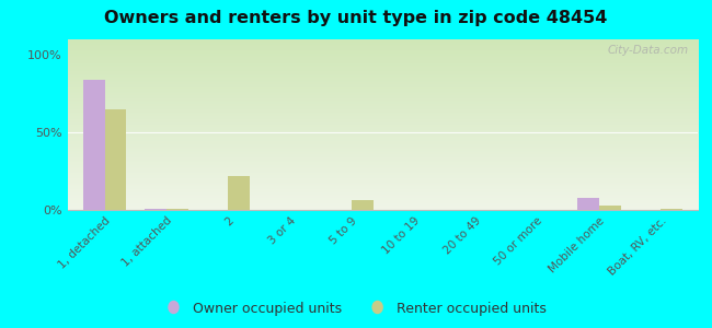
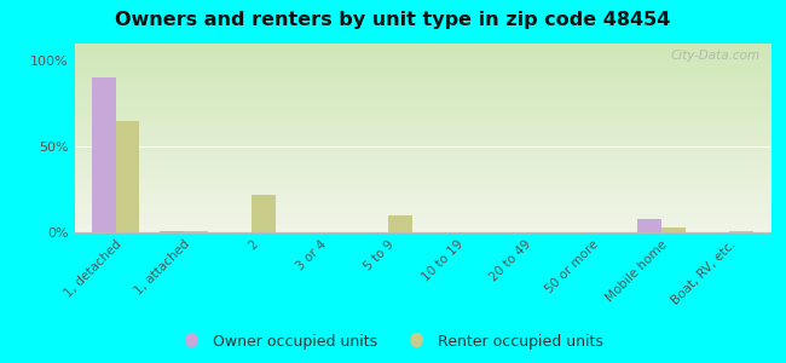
Owner occupied units/1, detached: 84% -> 90%
Renter occupied units/5 to 9: 6% -> 10%
